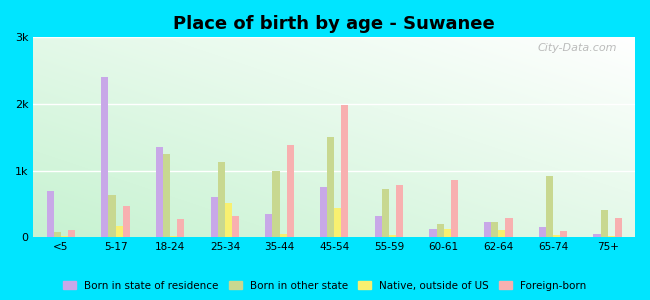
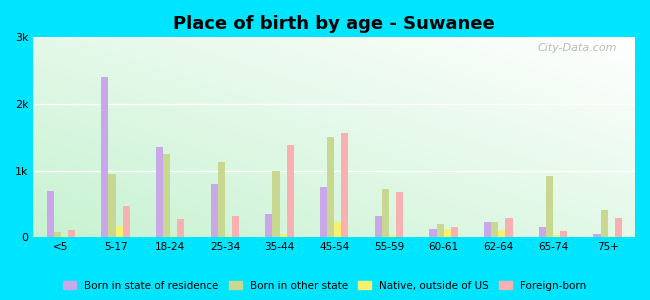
Born in other state/5-17: 0.64k -> 0.95k
Born in state of residence/25-34: 0.60k -> 0.80k
Native, outside of US/25-34: 0.52k -> 0.02k
Native, outside of US/45-54: 0.44k -> 0.23k
Foreign-born/45-54: 1.98k -> 1.56k
Foreign-born/55-59: 0.78k -> 0.68k
Foreign-born/60-61: 0.86k -> 0.15k
